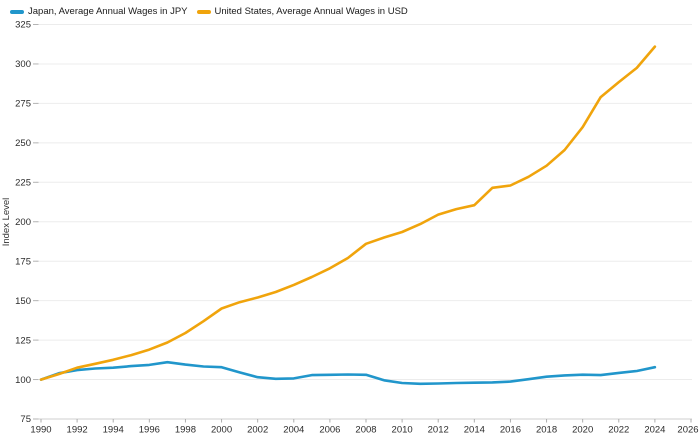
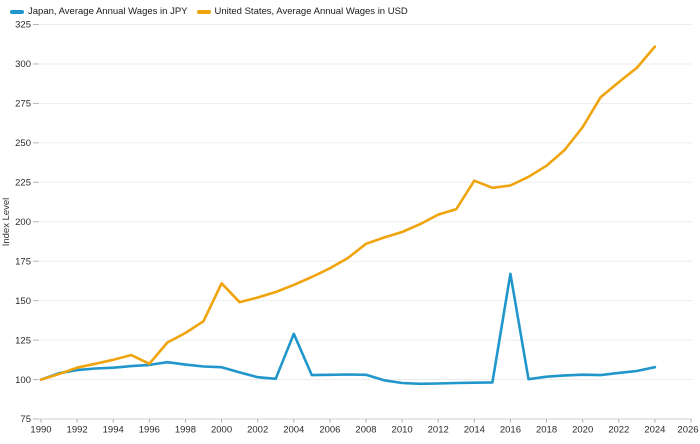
United States, Average Annual Wages in USD/1996: 119 -> 110
United States, Average Annual Wages in USD/2000: 145 -> 161
Japan, Average Annual Wages in JPY/2004: 101 -> 129
United States, Average Annual Wages in USD/2014: 210 -> 226
Japan, Average Annual Wages in JPY/2016: 99 -> 167
